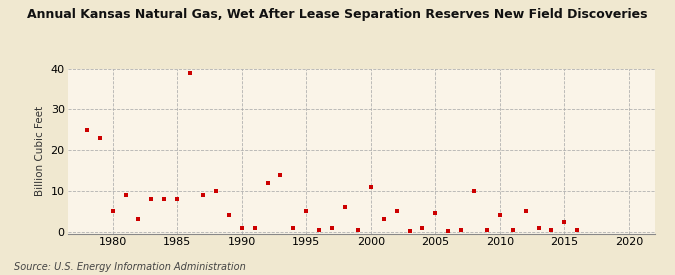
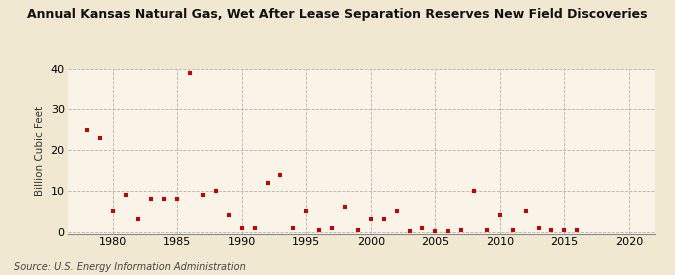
2000: 11.0 -> 3.0
2005: 4.5 -> 0.2
2015: 2.5 -> 0.3
